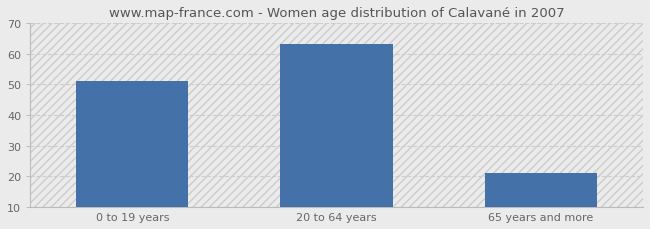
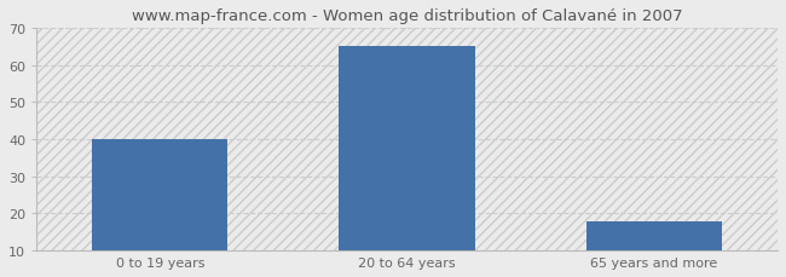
0 to 19 years: 51 -> 40
20 to 64 years: 63 -> 65
65 years and more: 21 -> 18
